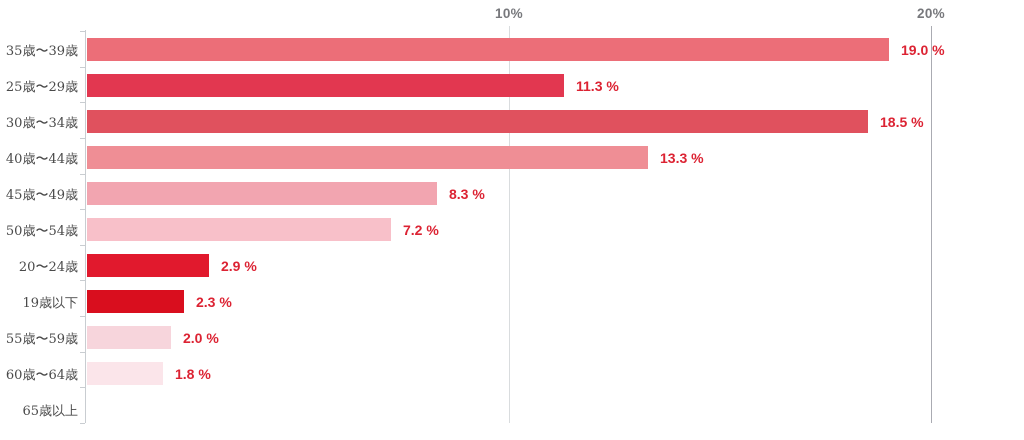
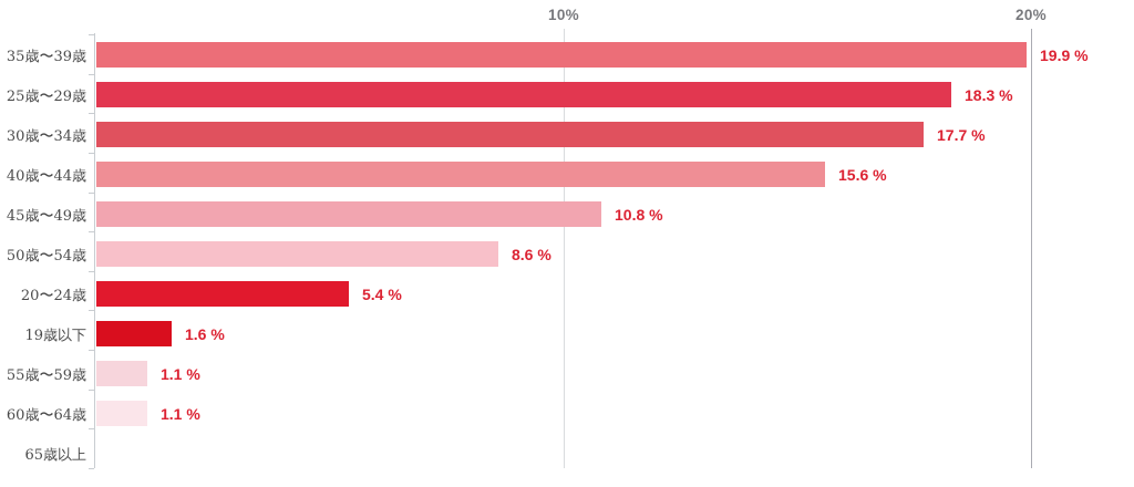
35歳〜39歳: 19.0 -> 19.9
25歳〜29歳: 11.3 -> 18.3
30歳〜34歳: 18.5 -> 17.7
40歳〜44歳: 13.3 -> 15.6
45歳〜49歳: 8.3 -> 10.8
50歳〜54歳: 7.2 -> 8.6
20〜24歳: 2.9 -> 5.4
19歳以下: 2.3 -> 1.6
55歳〜59歳: 2.0 -> 1.1
60歳〜64歳: 1.8 -> 1.1
